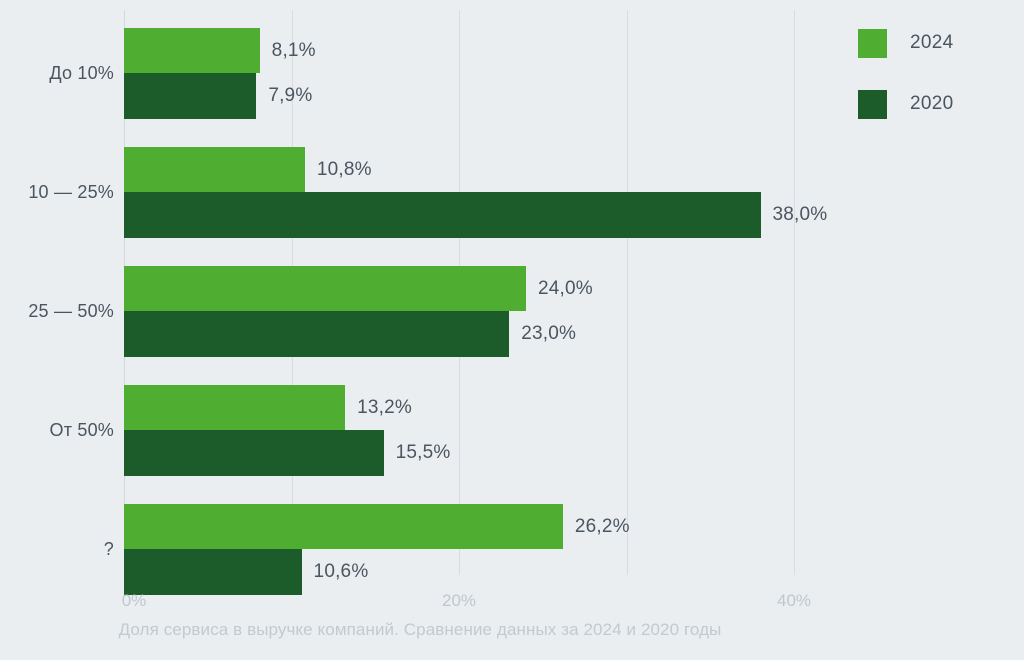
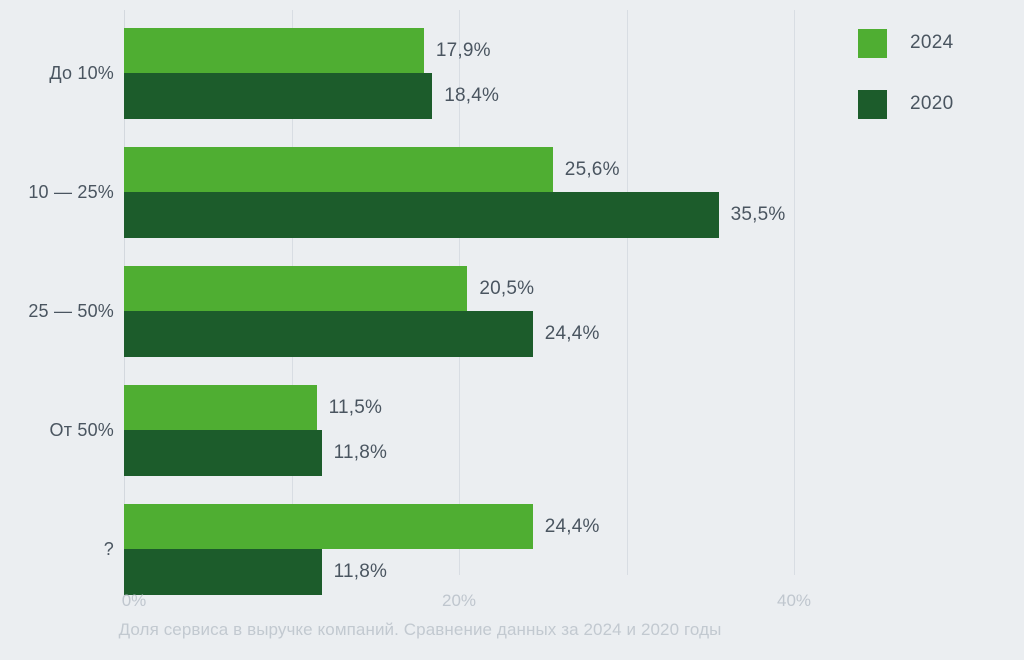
2024/До 10%: 8,1% -> 17,9%
2020/До 10%: 7,9% -> 18,4%
2024/10 — 25%: 10,8% -> 25,6%
2020/10 — 25%: 38,0% -> 35,5%
2024/25 — 50%: 24,0% -> 20,5%
2020/25 — 50%: 23,0% -> 24,4%
2024/От 50%: 13,2% -> 11,5%
2020/От 50%: 15,5% -> 11,8%
2024/?: 26,2% -> 24,4%
2020/?: 10,6% -> 11,8%
